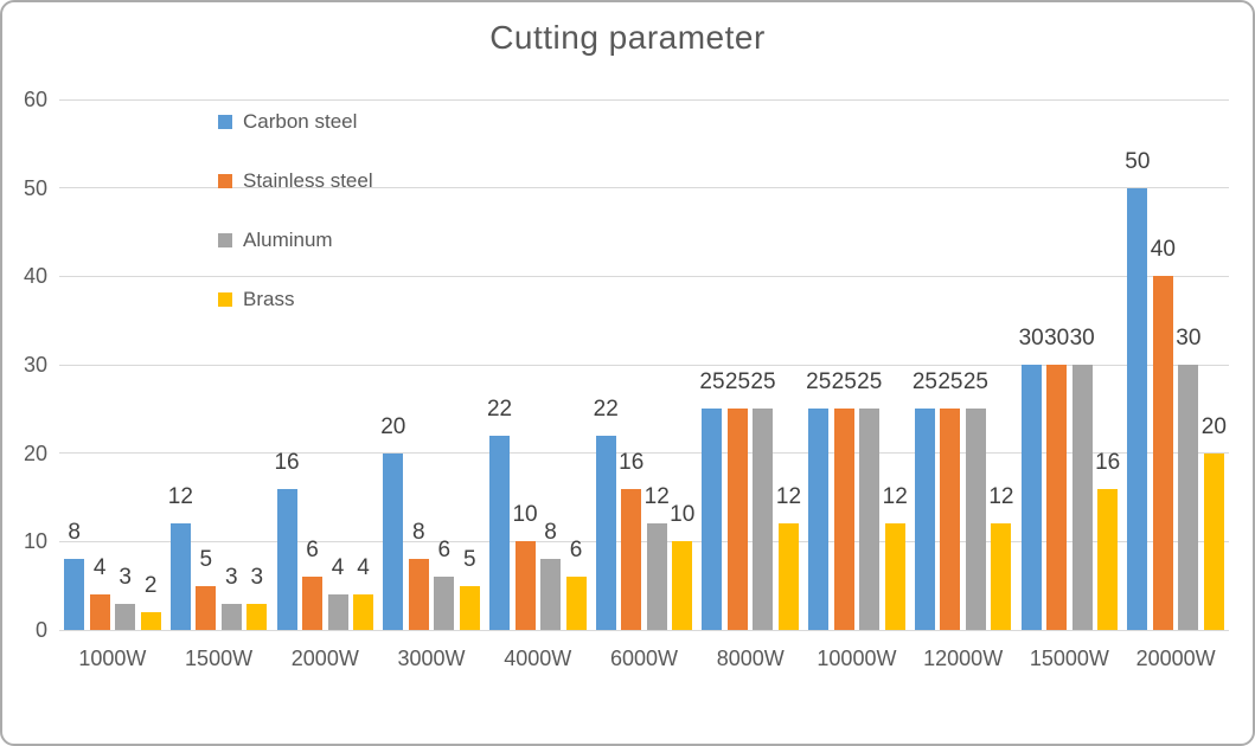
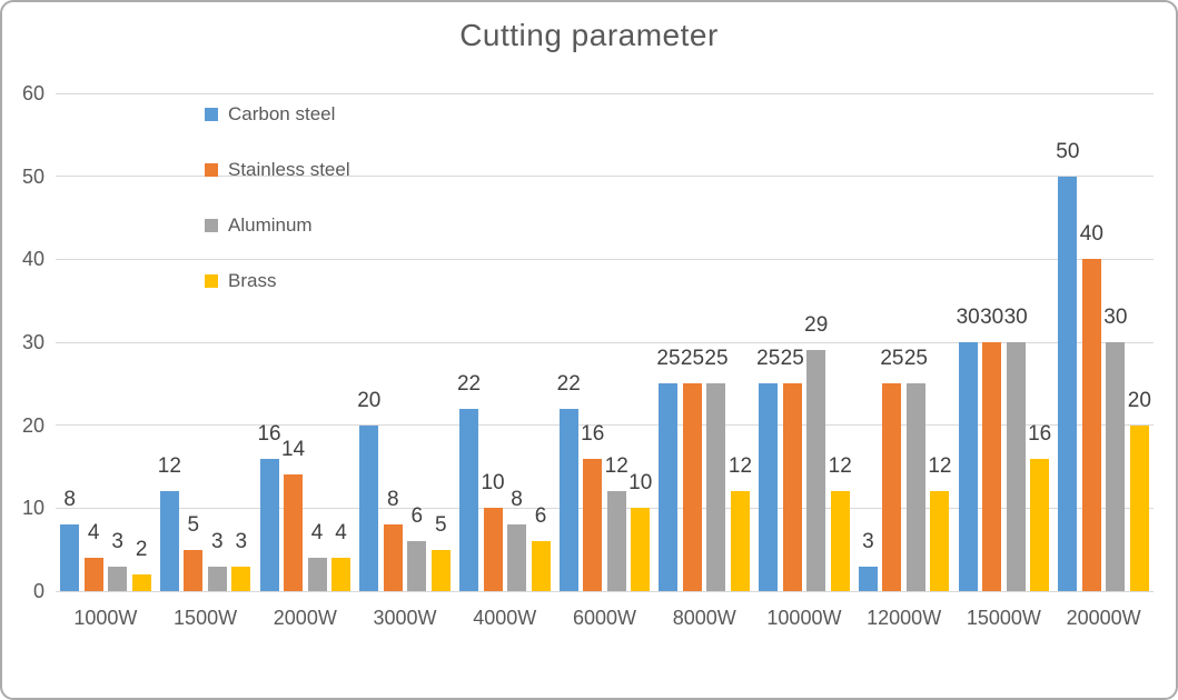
Stainless steel/2000W: 6 -> 14
Aluminum/10000W: 25 -> 29
Carbon steel/12000W: 25 -> 3
